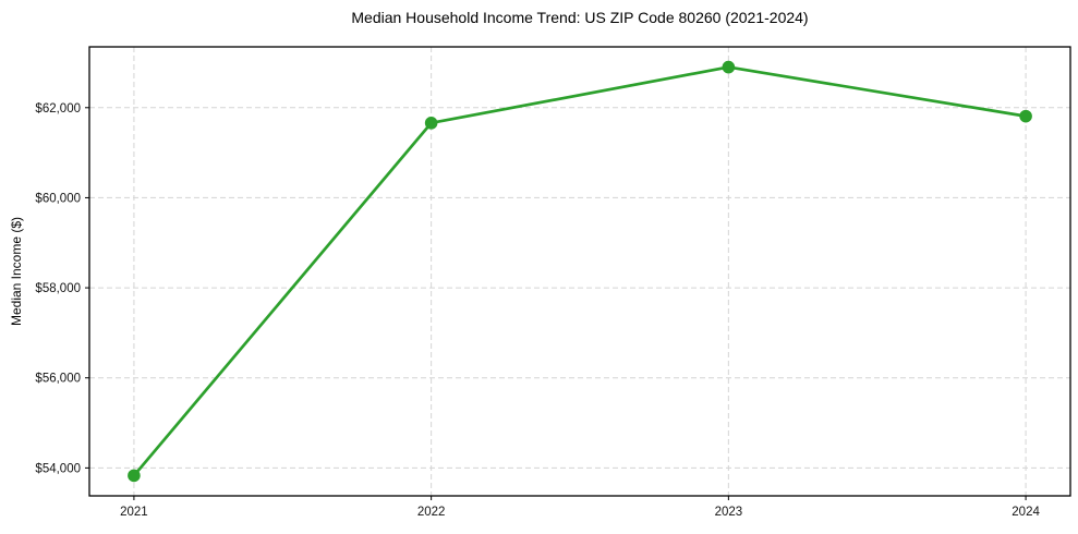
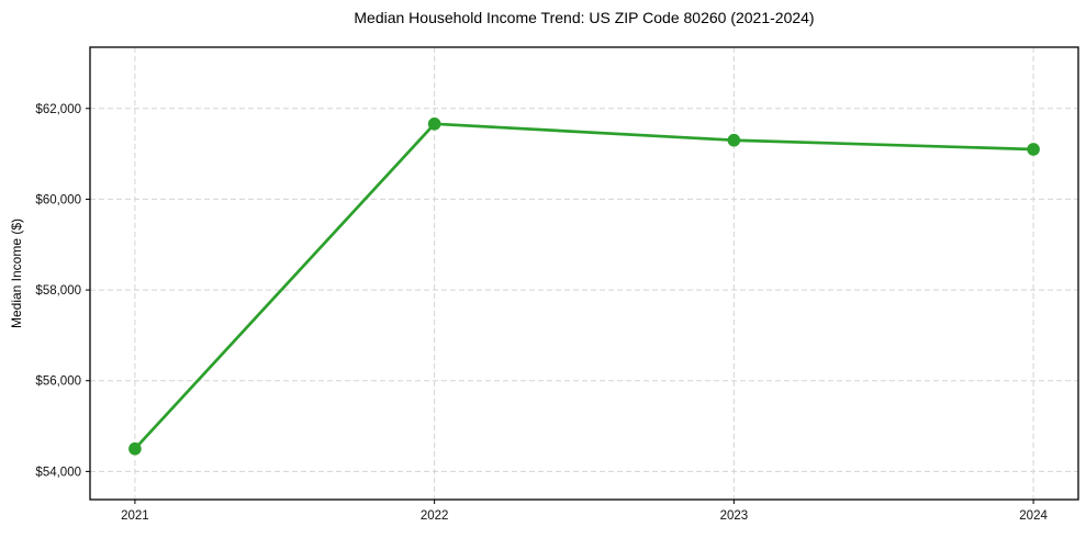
2021: $53800 -> $54500
2023: $62900 -> $61300
2024: $61800 -> $61100
